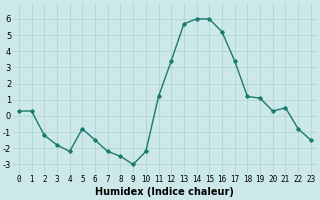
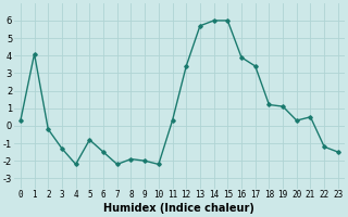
1: 0.3 -> 4.1
2: -1.2 -> -0.2
3: -1.8 -> -1.3
8: -2.5 -> -1.9
9: -3.0 -> -2.0
11: 1.2 -> 0.3
16: 5.2 -> 3.9
22: -0.8 -> -1.2
